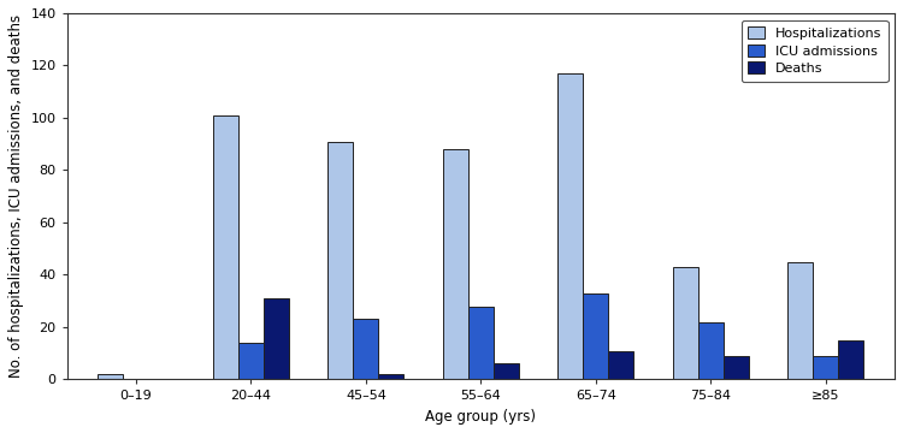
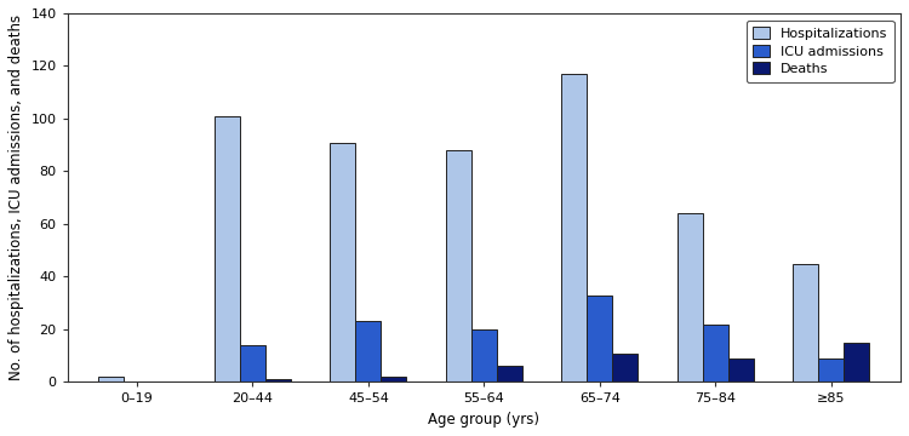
Deaths/20–44: 31 -> 1
ICU admissions/55–64: 28 -> 20
Hospitalizations/75–84: 43 -> 64
